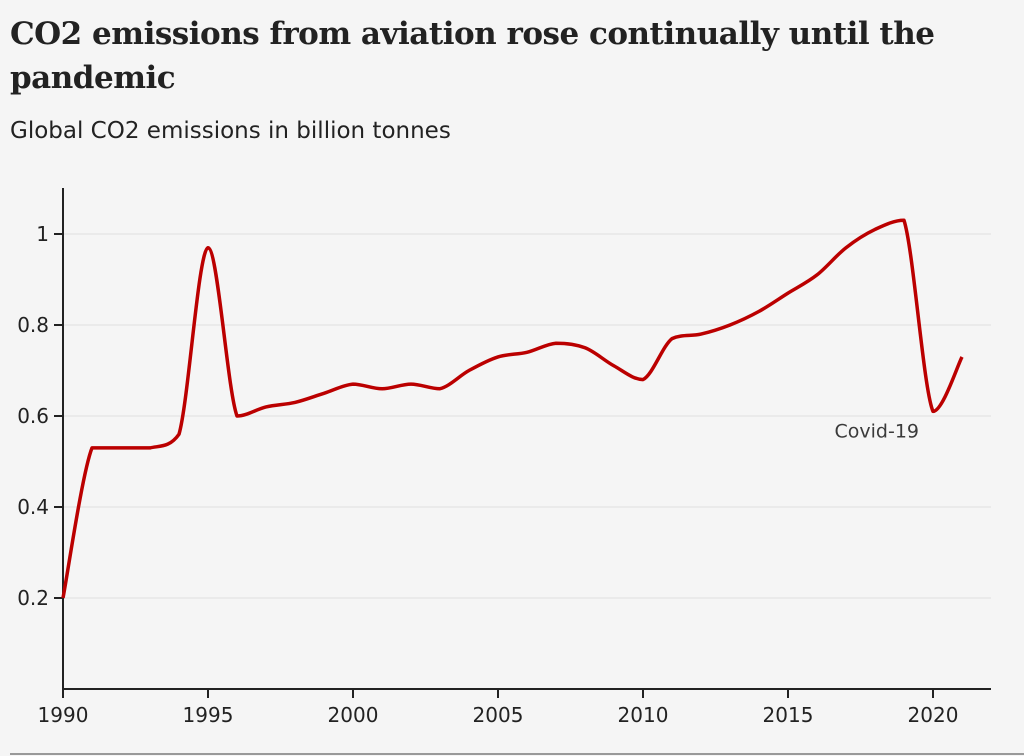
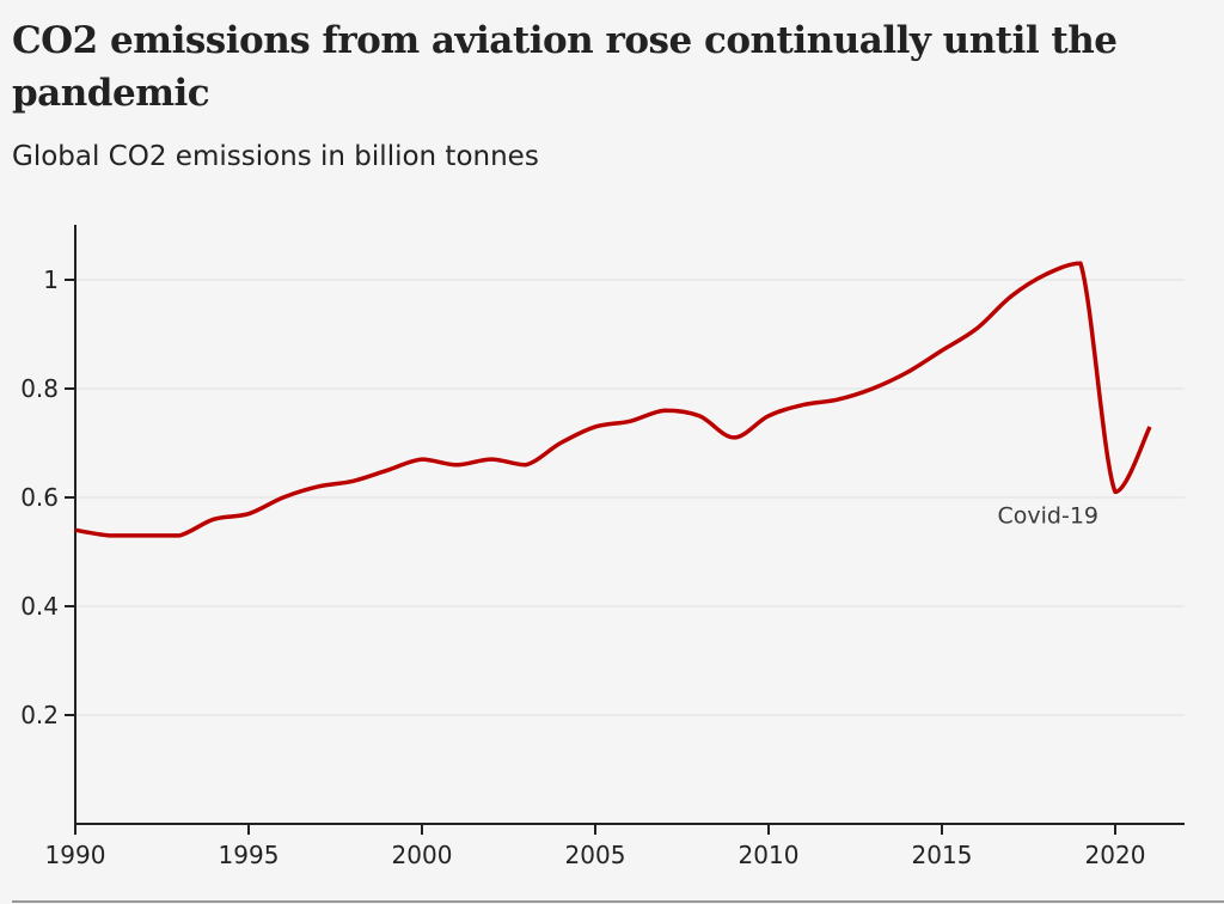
1990: 0.20 -> 0.54
1995: 0.97 -> 0.57
2010: 0.68 -> 0.75
